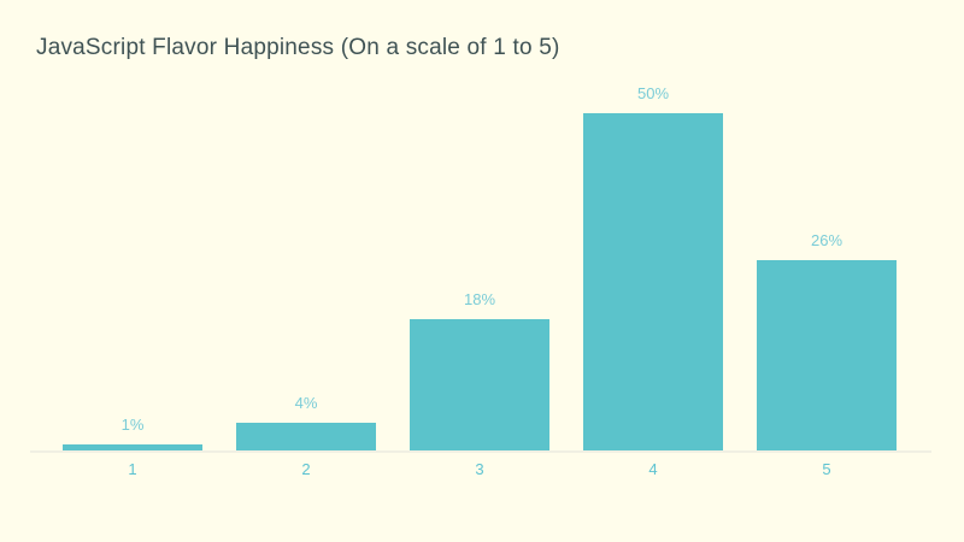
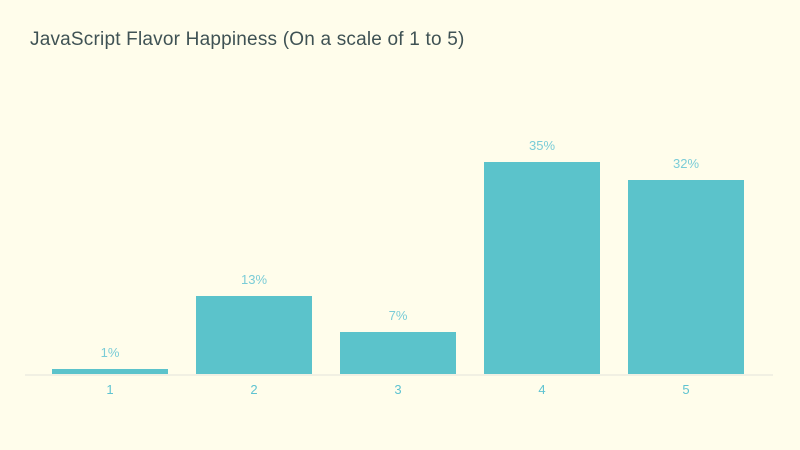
2: 4% -> 13%
3: 18% -> 7%
4: 50% -> 35%
5: 26% -> 32%
